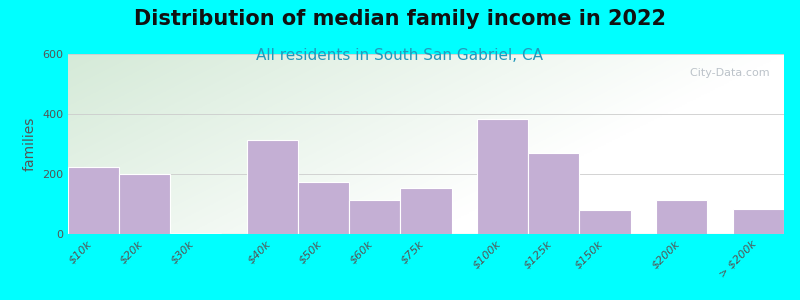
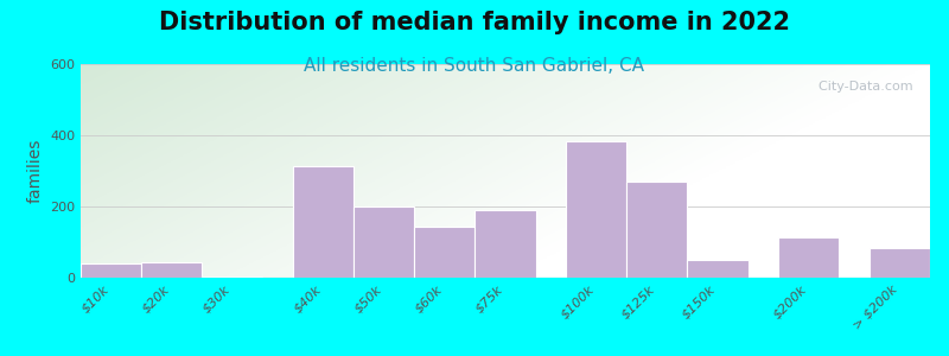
$10k: 225 -> 40
$20k: 200 -> 45
$50k: 175 -> 200
$60k: 115 -> 145
$75k: 155 -> 190
$150k: 80 -> 50
